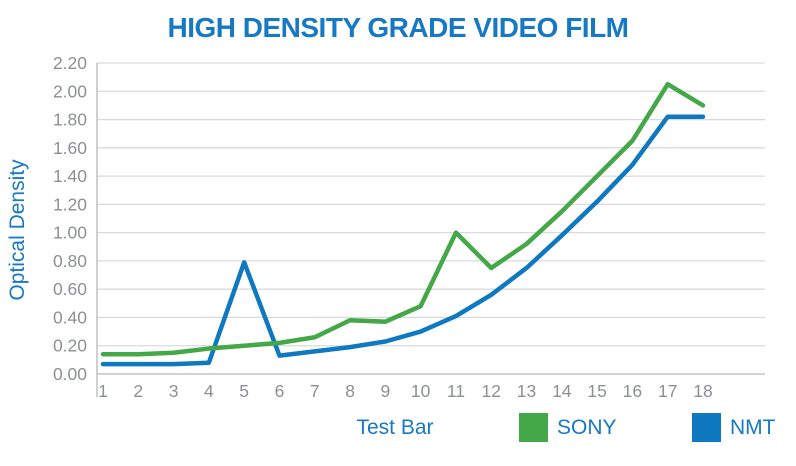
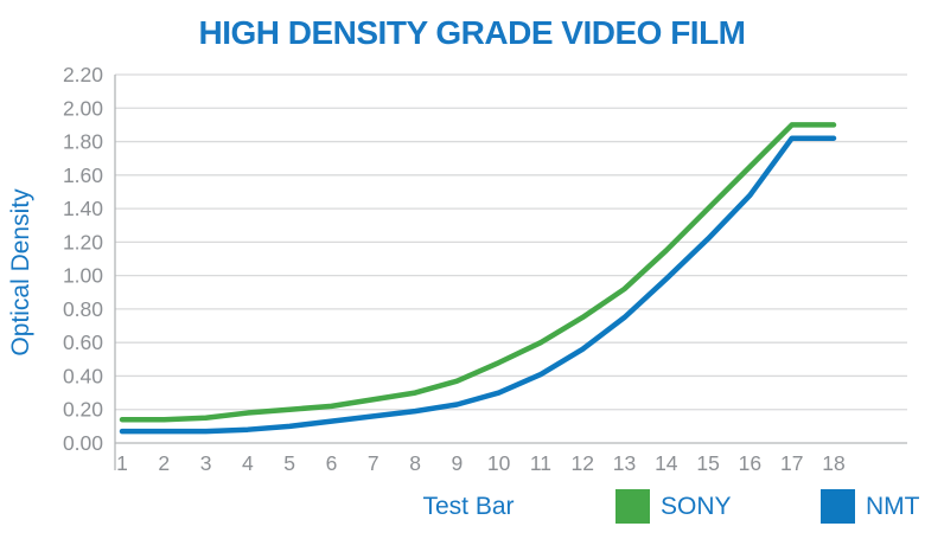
NMT/5: 0.79 -> 0.10
SONY/8: 0.38 -> 0.30
SONY/11: 1.00 -> 0.60
SONY/17: 2.05 -> 1.90
